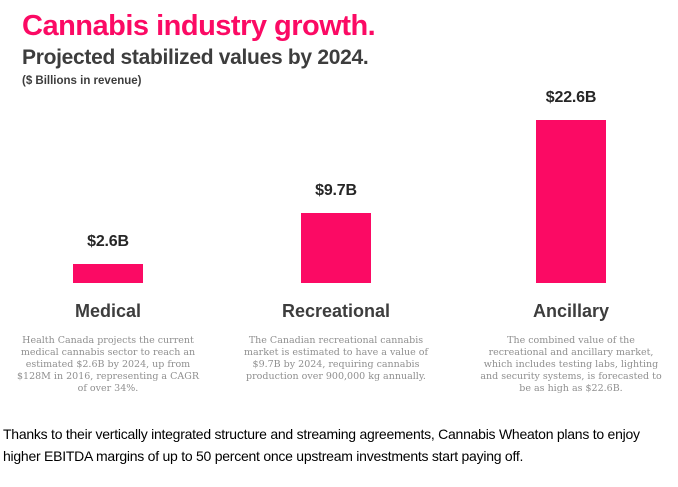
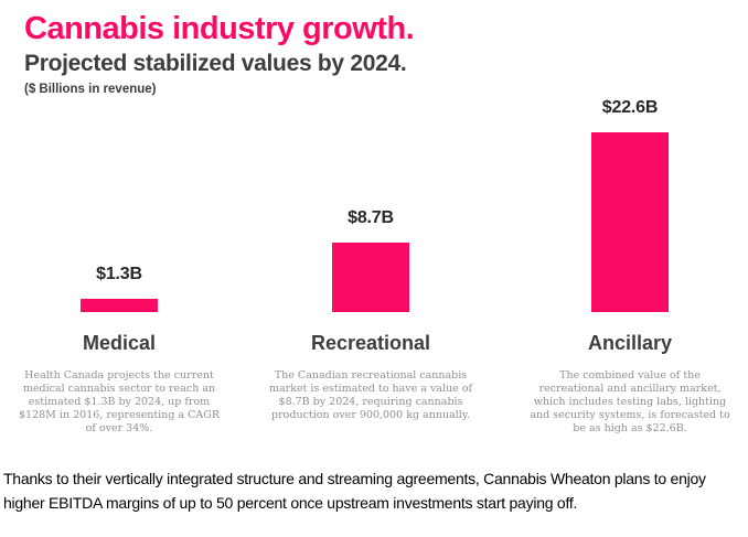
Medical: $2.6B -> $1.3B
Recreational: $9.7B -> $8.7B
